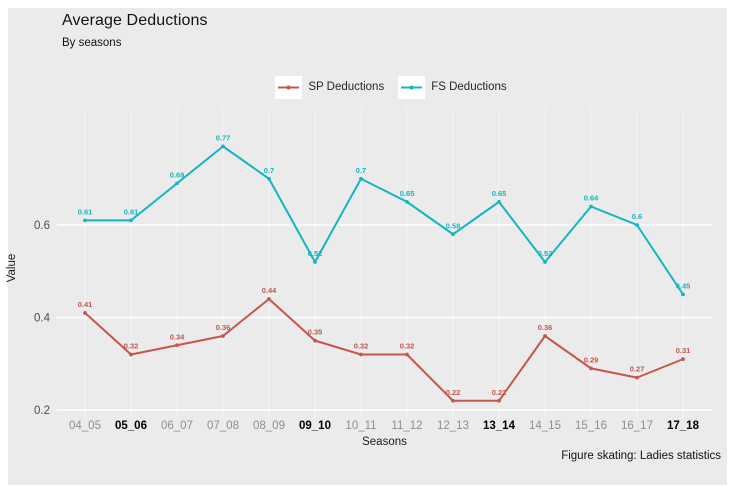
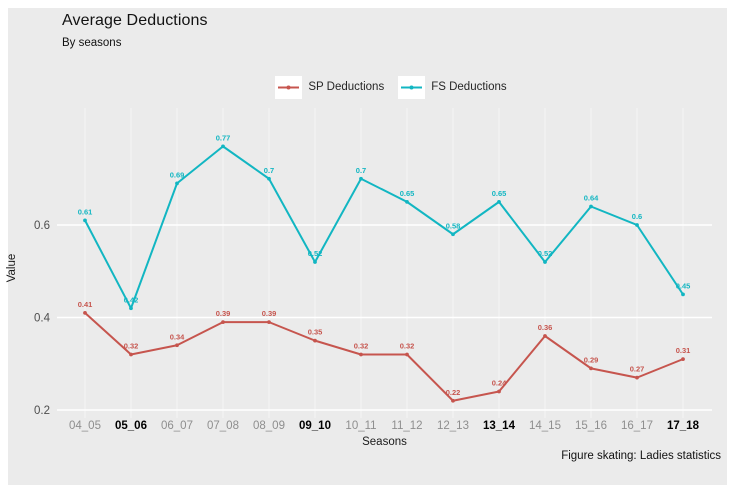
FS Deductions/05_06: 0.61 -> 0.42
SP Deductions/07_08: 0.36 -> 0.39
SP Deductions/08_09: 0.44 -> 0.39
SP Deductions/13_14: 0.22 -> 0.24
